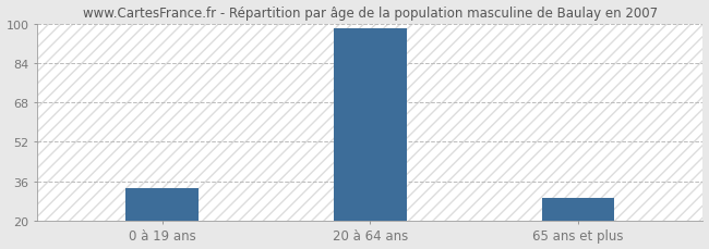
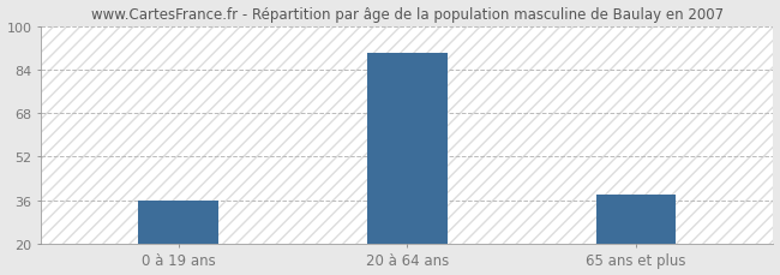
0 à 19 ans: 33 -> 36
20 à 64 ans: 98 -> 90
65 ans et plus: 29 -> 38
